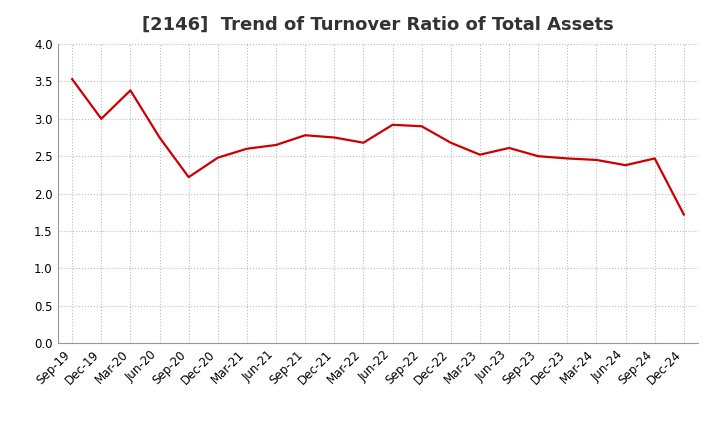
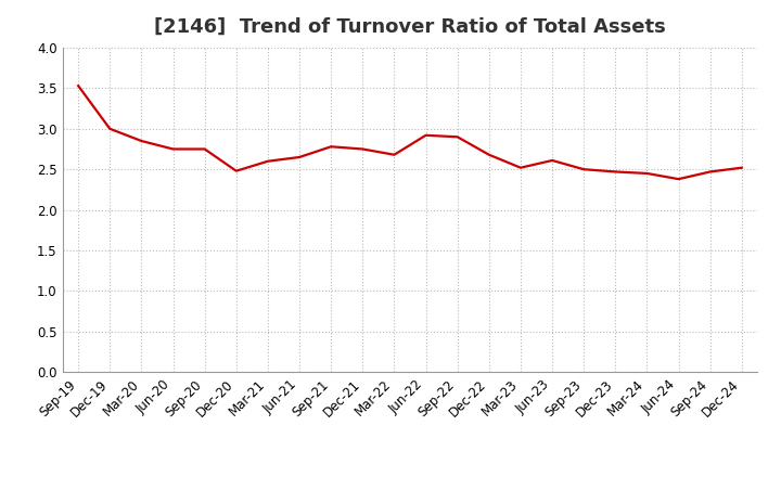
Mar-20: 3.38 -> 2.85
Sep-20: 2.22 -> 2.75
Dec-24: 1.72 -> 2.52
